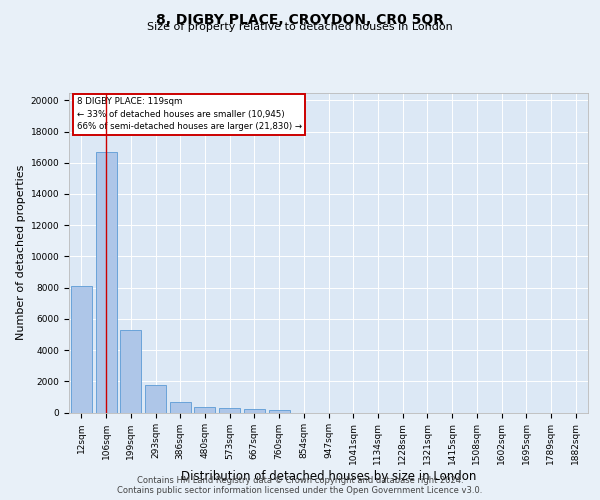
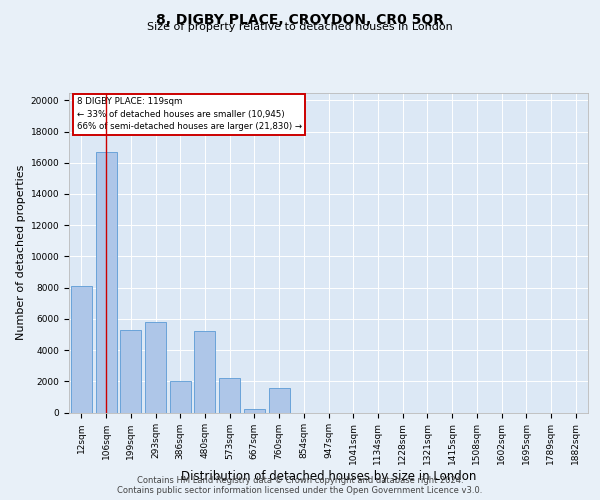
293sqm: 1800 -> 5800
386sqm: 700 -> 2000
480sqm: 400 -> 5200
573sqm: 300 -> 2200
760sqm: 200 -> 1600
